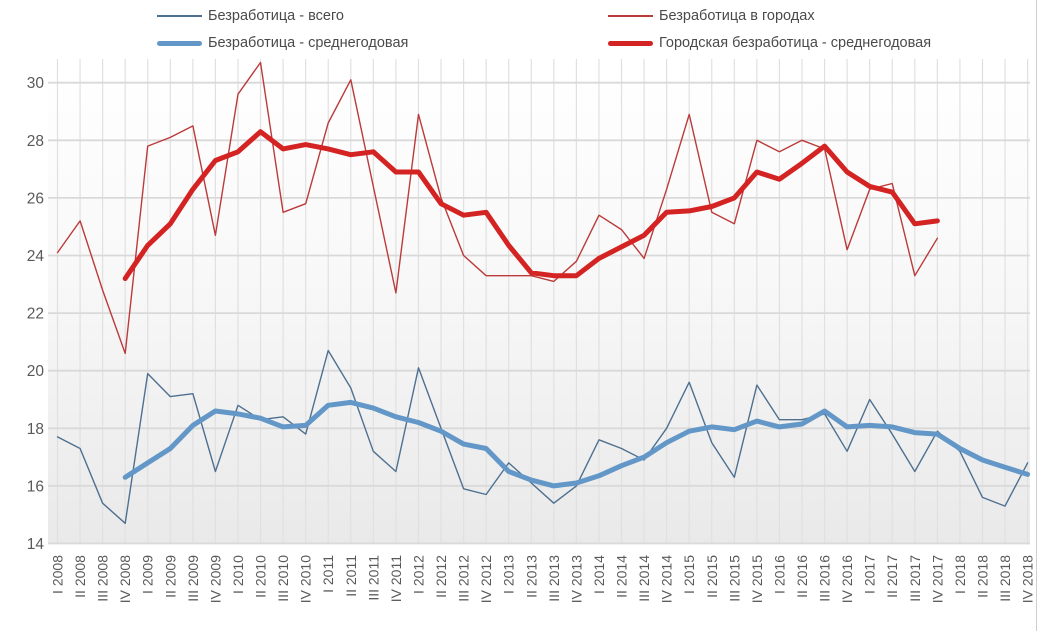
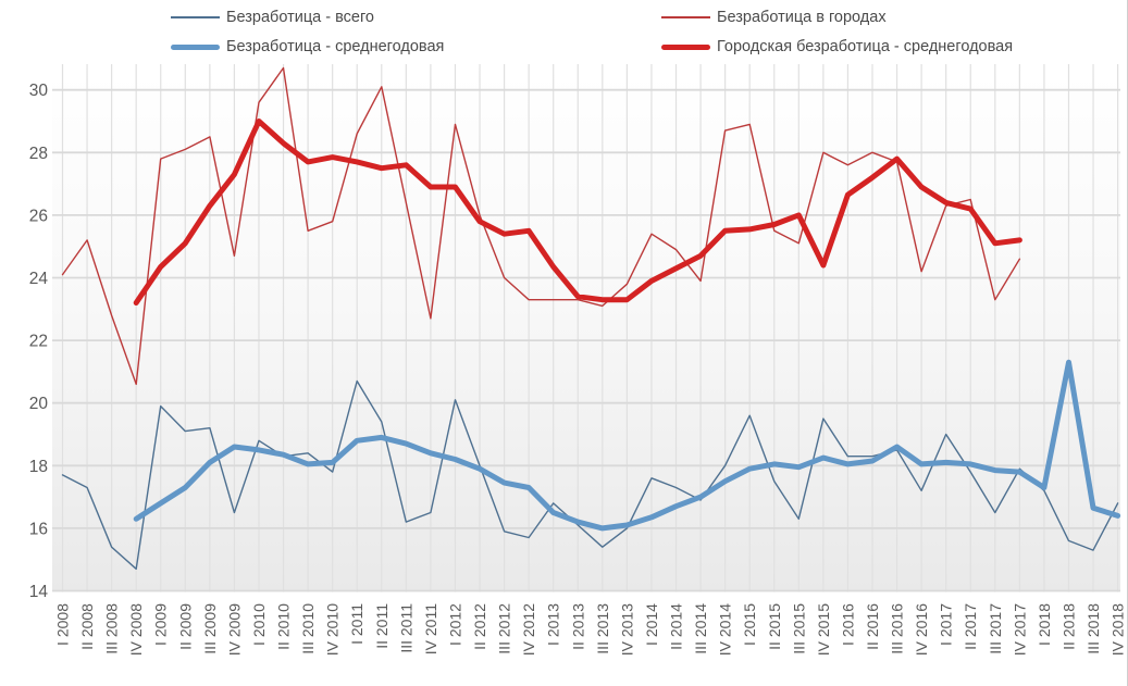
Городская безработица - среднегодовая/I 2010: 27.6 -> 29.0
Безработица - всего/III 2011: 17.2 -> 16.2
Безработица в городах/IV 2014: 26.3 -> 28.7
Городская безработица - среднегодовая/IV 2015: 26.9 -> 24.4
Безработица - среднегодовая/II 2018: 16.9 -> 21.3
